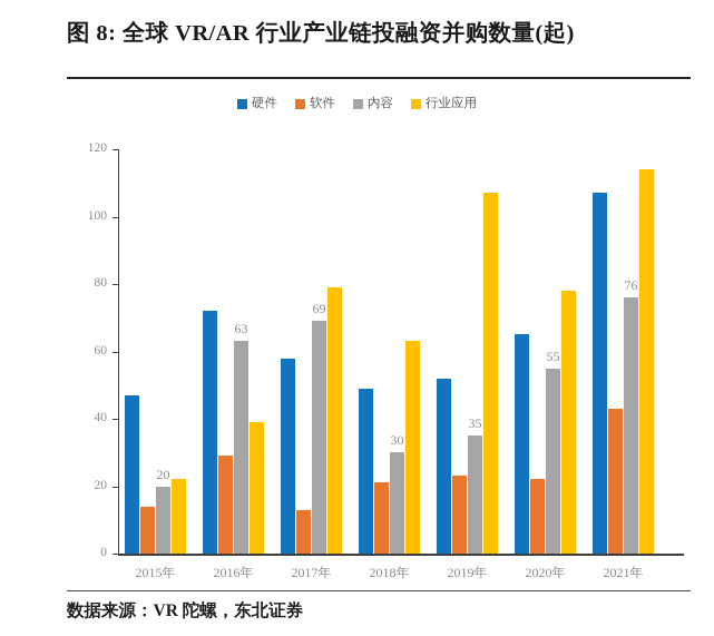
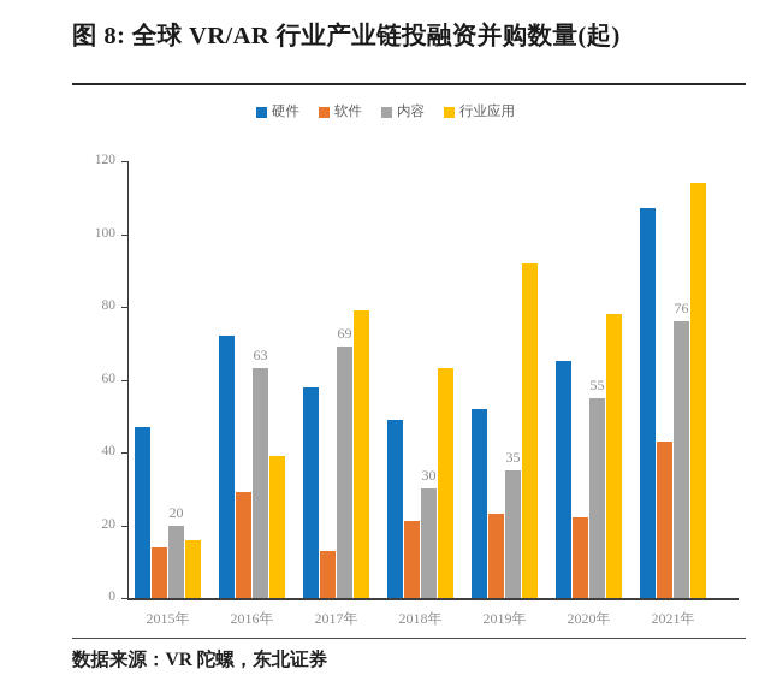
行业应用/2015年: 22 -> 16
行业应用/2019年: 107 -> 92
